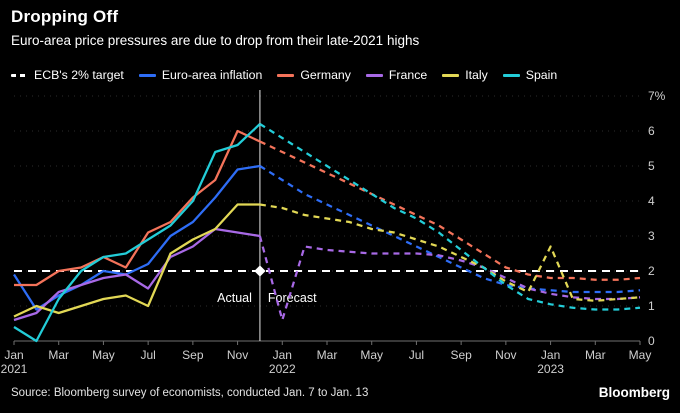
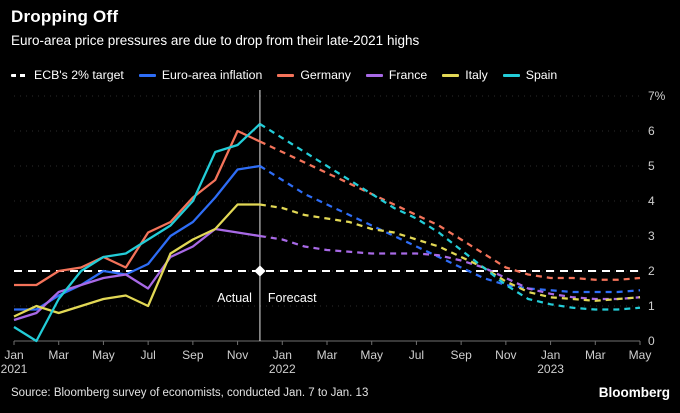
Euro-area inflation/Jan 2021: 1.9% -> 0.9%
France/Jan 2022: 0.6% -> 2.9%
Italy/Jan 2023: 2.7% -> 1.2%
